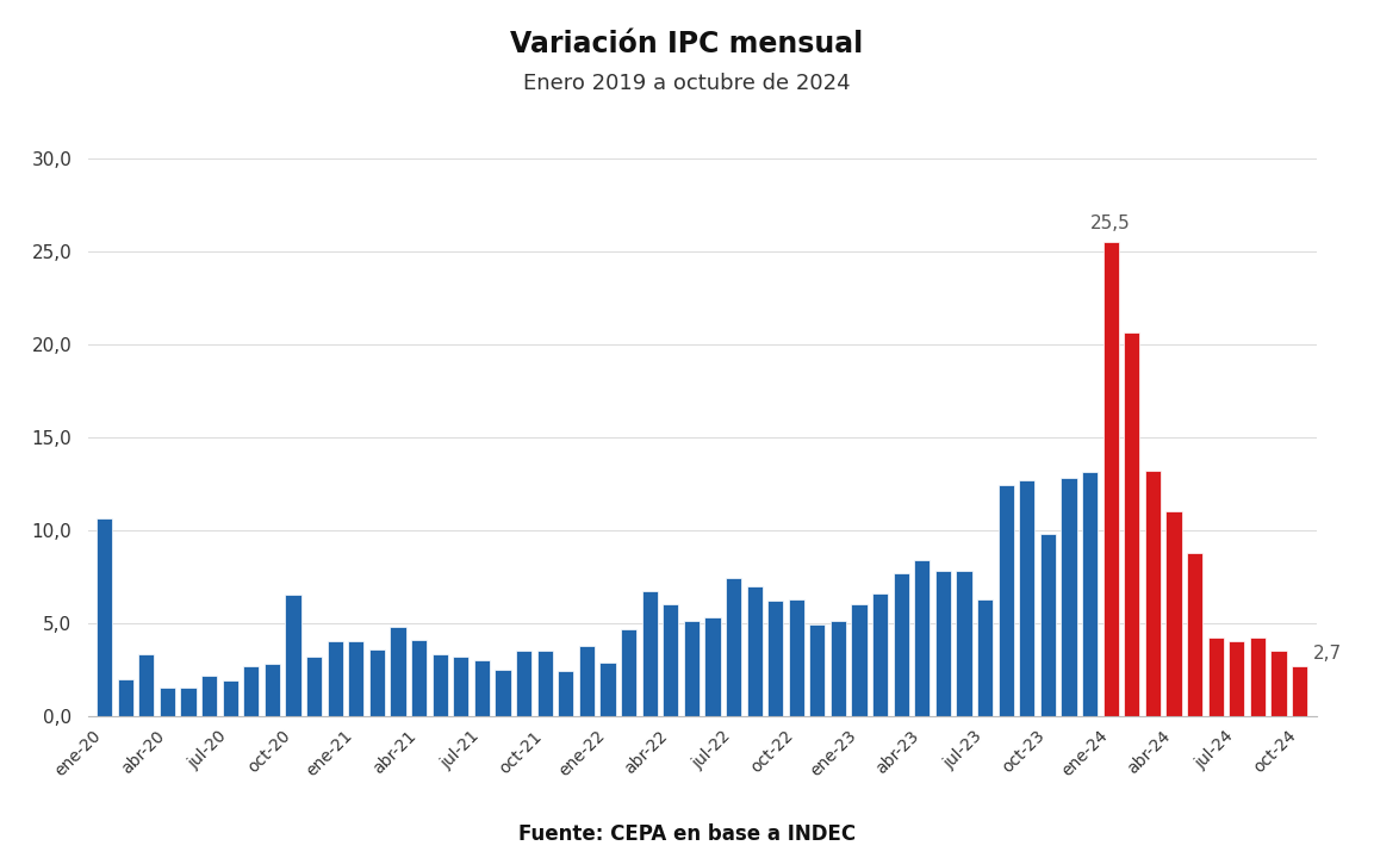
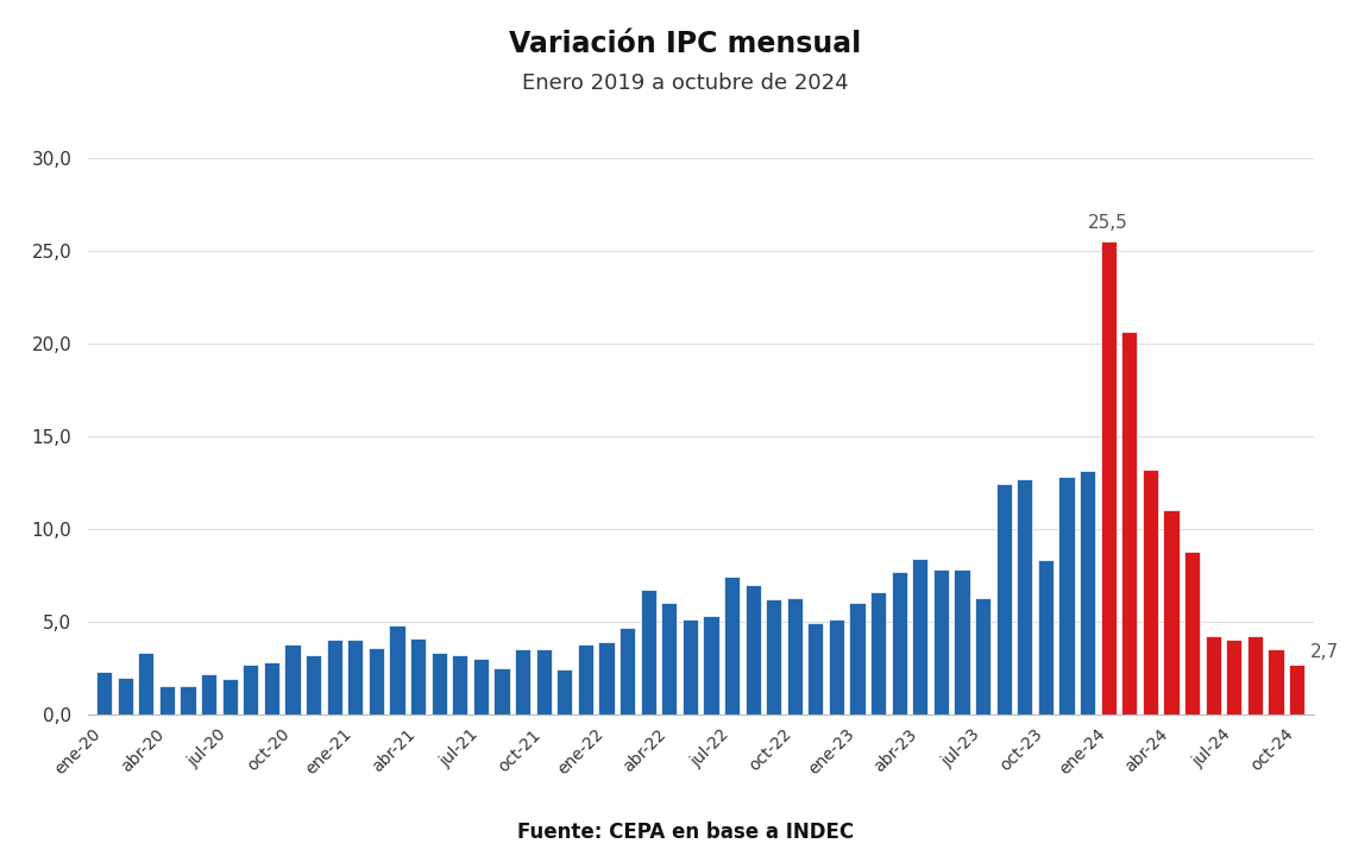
ene-20: 10,6 -> 2,3
oct-20: 6,5 -> 3,8
ene-22: 2,9 -> 3,9
oct-23: 9,8 -> 8,3
